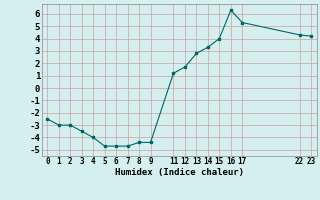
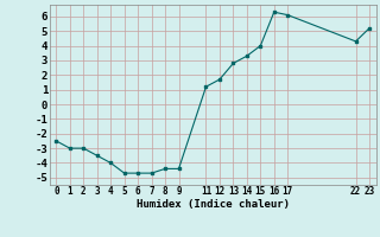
17: 5.3 -> 6.1
23: 4.2 -> 5.2
